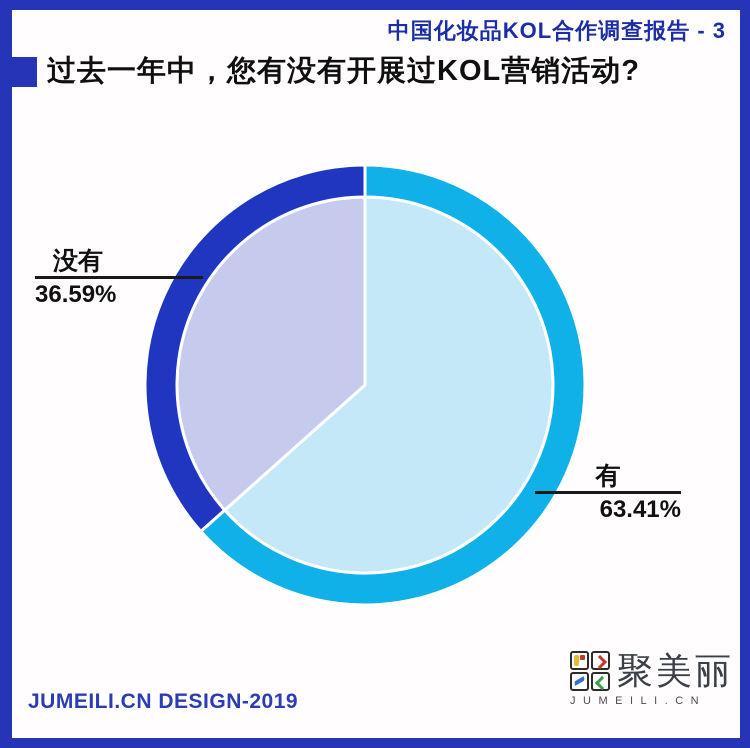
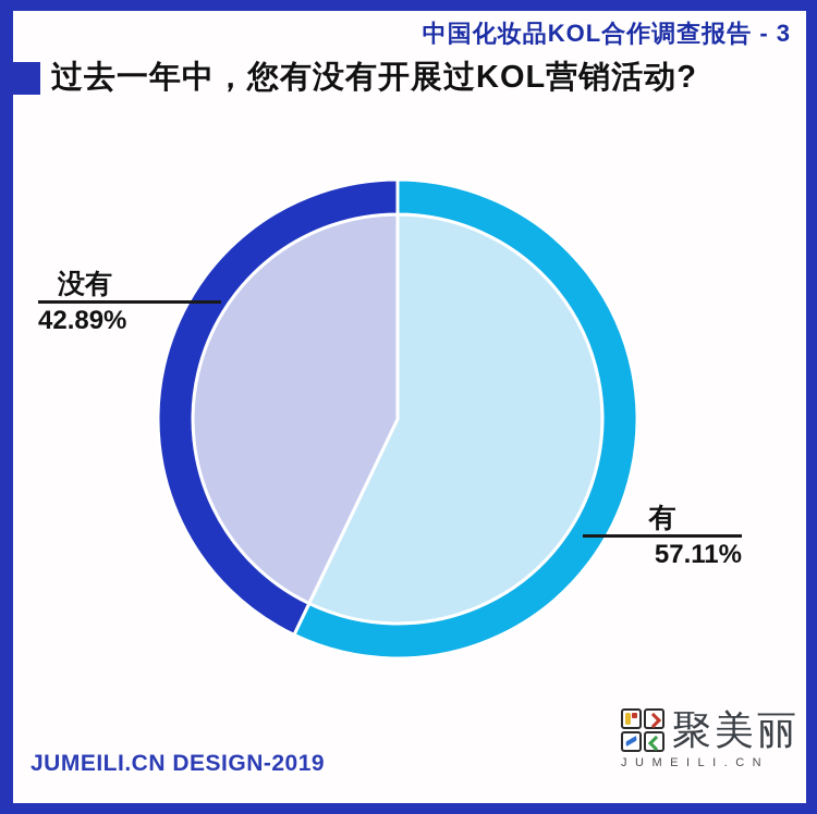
有: 63.41% -> 57.11%
没有: 36.59% -> 42.89%
